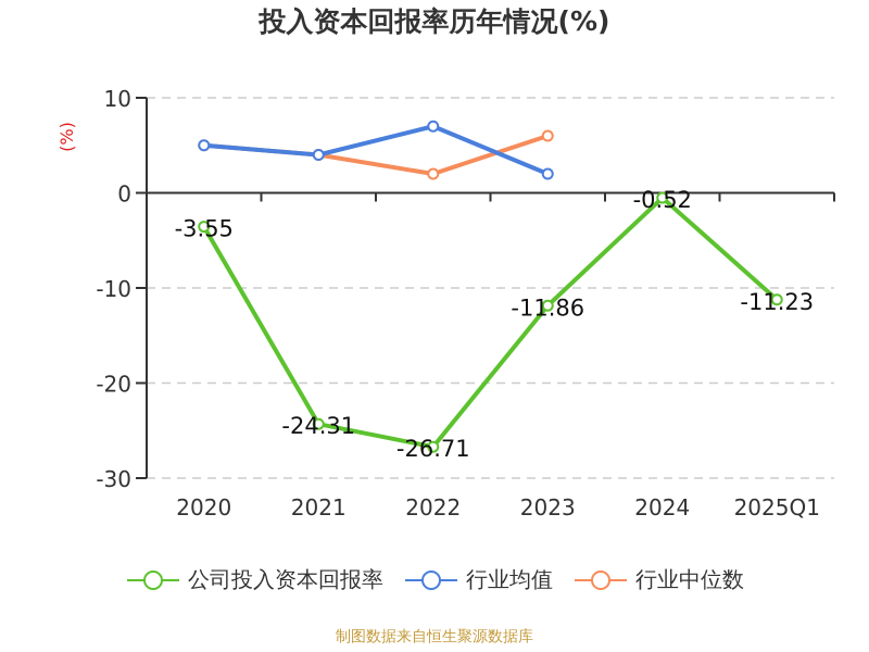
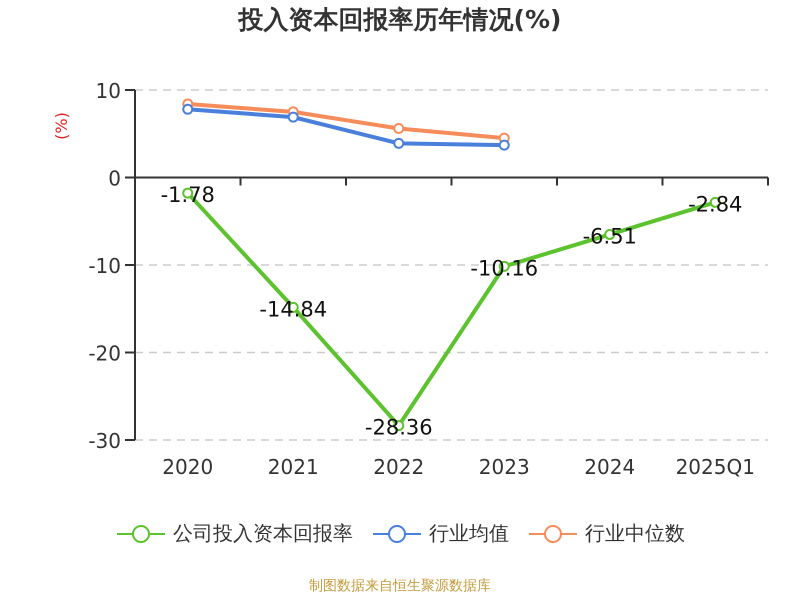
公司投入资本回报率/2020: -3.55 -> -1.78
行业均值/2020: 5 -> 8
行业中位数/2020: 5 -> 8
公司投入资本回报率/2021: -24.31 -> -14.84
行业均值/2021: 4 -> 7
行业中位数/2021: 4 -> 8
公司投入资本回报率/2022: -26.71 -> -28.36
行业均值/2022: 7 -> 4
行业中位数/2022: 2 -> 6
公司投入资本回报率/2023: -11.86 -> -10.16
行业均值/2023: 2 -> 4
行业中位数/2023: 6 -> 4
公司投入资本回报率/2024: -0.52 -> -6.51
公司投入资本回报率/2025Q1: -11.23 -> -2.84
